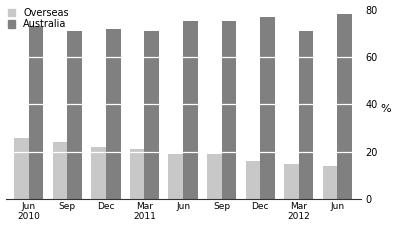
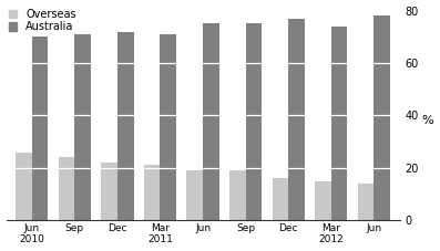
Australia/Jun 2010: 73 -> 70
Australia/Mar 2012: 71 -> 74
